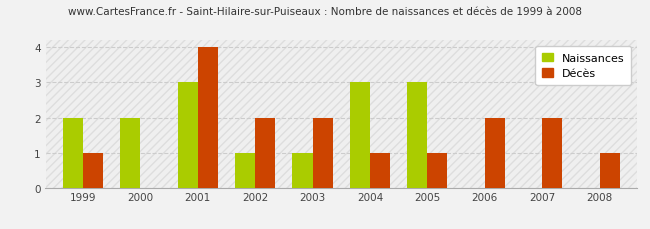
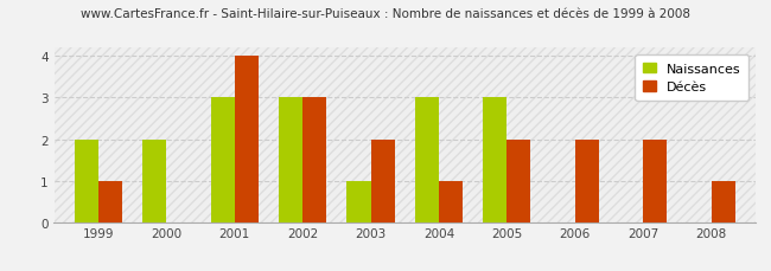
Naissances/2002: 1 -> 3
Décès/2002: 2 -> 3
Décès/2005: 1 -> 2
